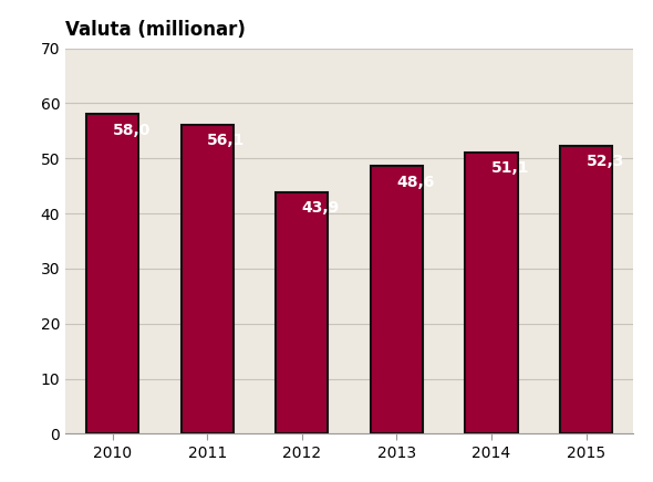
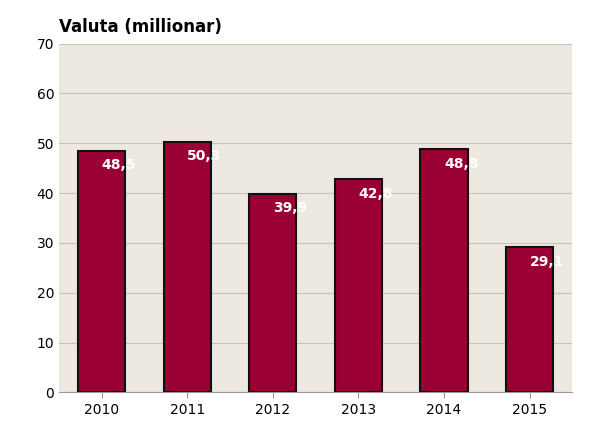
2010: 58,0 -> 48,5
2011: 56,1 -> 50,3
2012: 43,9 -> 39,9
2013: 48,6 -> 42,8
2014: 51,1 -> 48,8
2015: 52,3 -> 29,1
